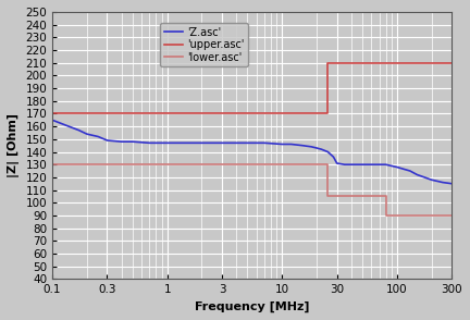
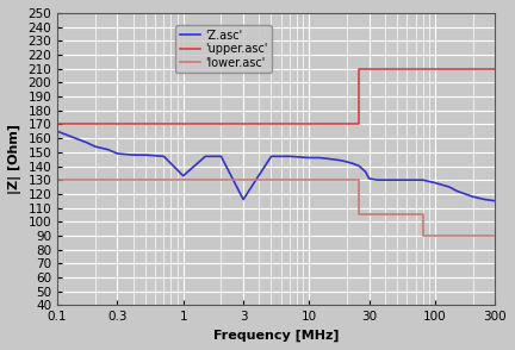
'Z.asc'/1: 147 -> 133
'Z.asc'/3: 147 -> 116
